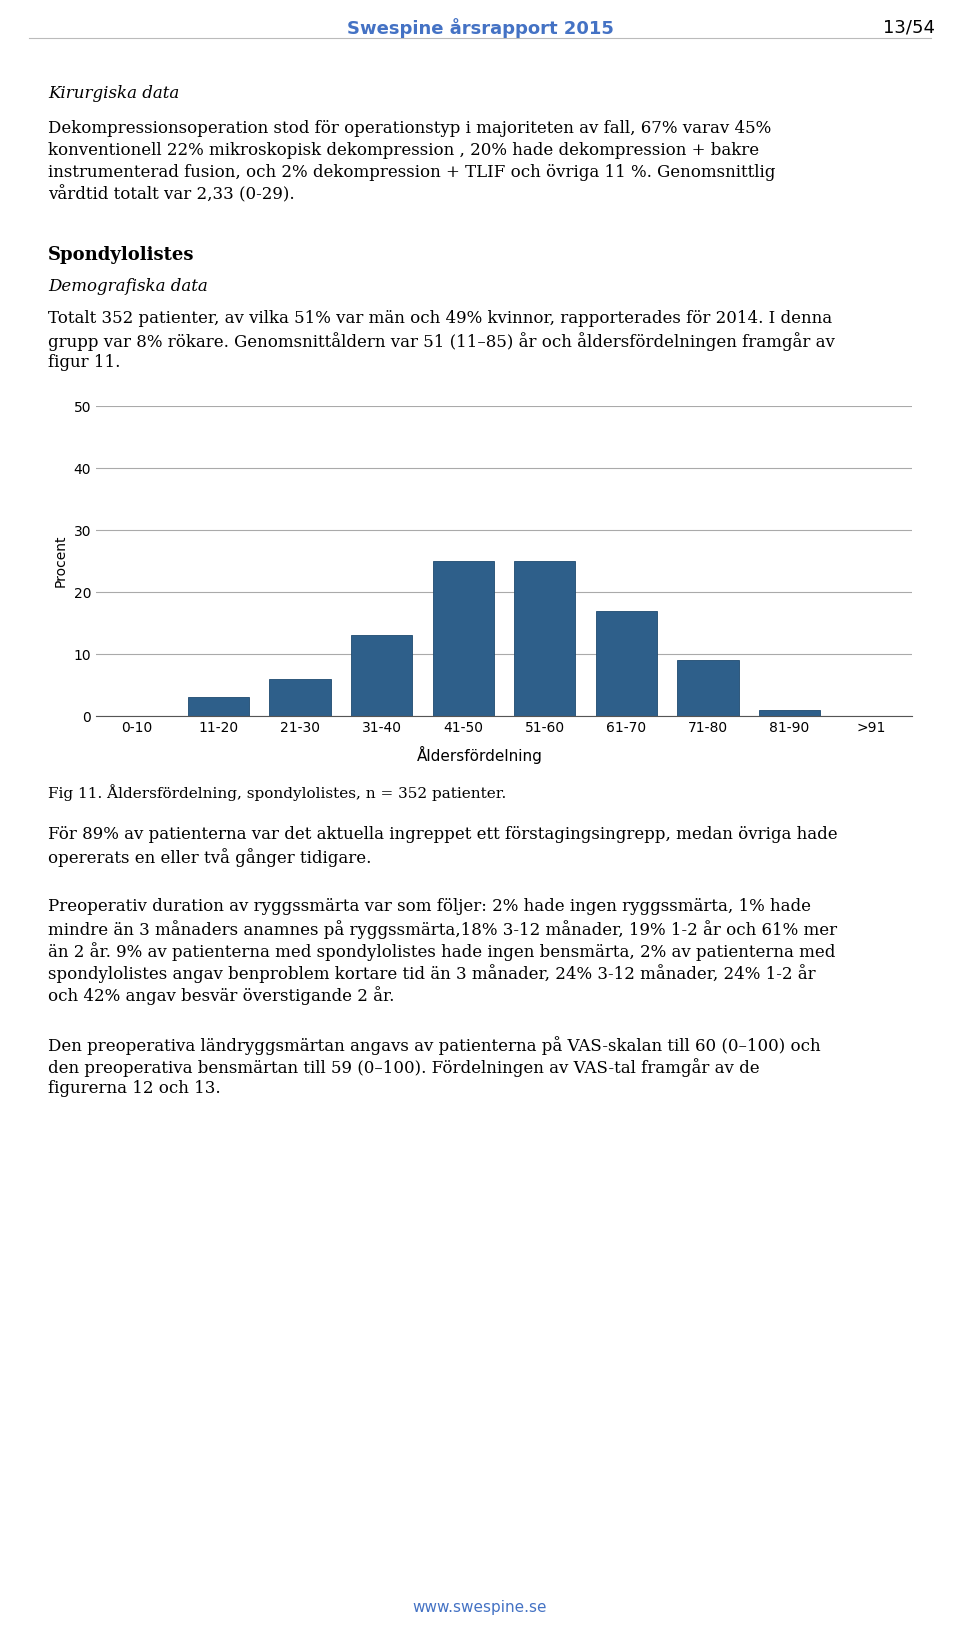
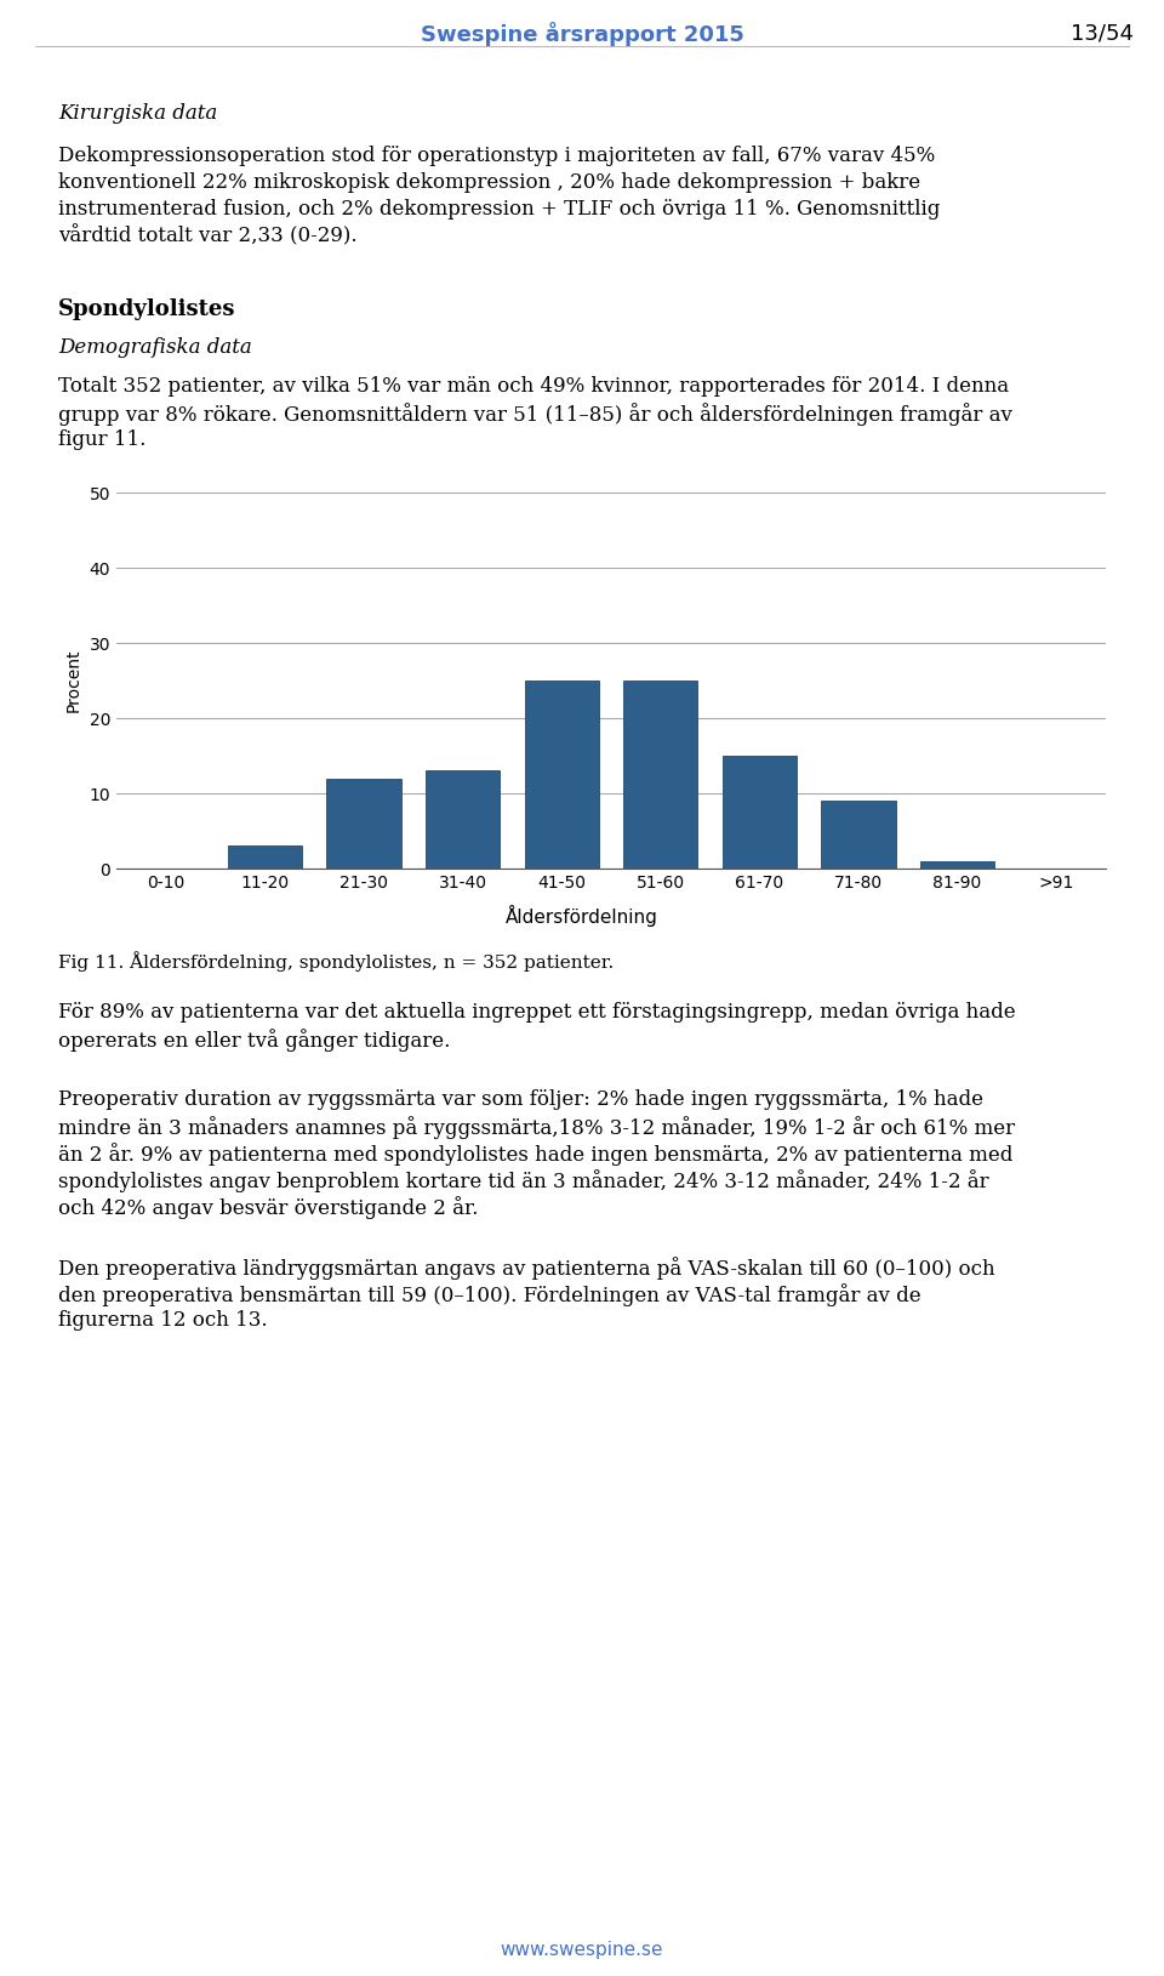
21-30: 6 -> 12
61-70: 17 -> 15
